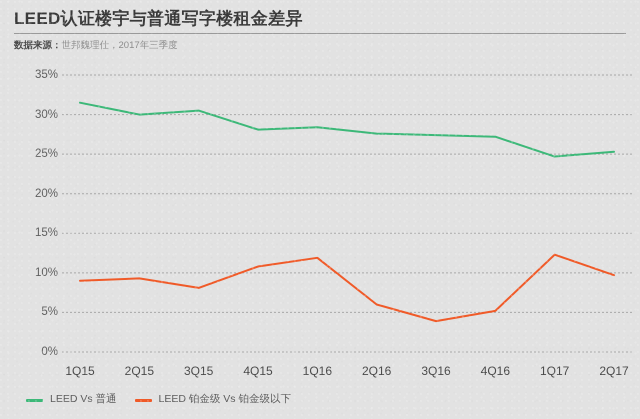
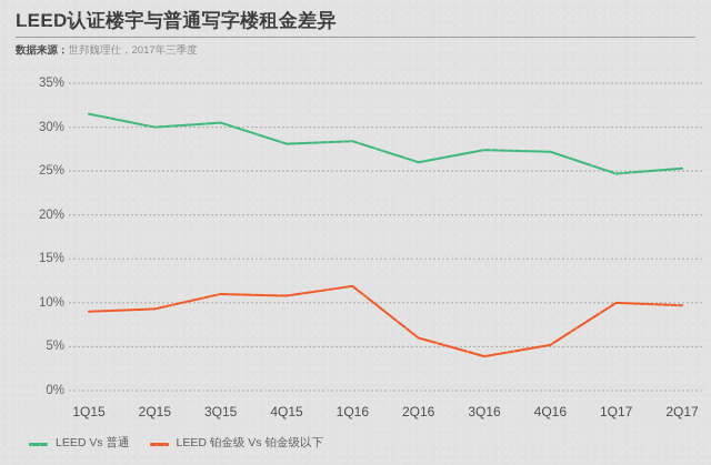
LEED 铂金级 Vs 铂金级以下/3Q15: 8% -> 11%
LEED Vs 普通/2Q16: 28% -> 26%
LEED 铂金级 Vs 铂金级以下/1Q17: 12% -> 10%
